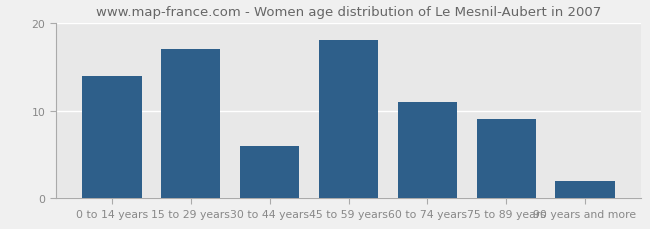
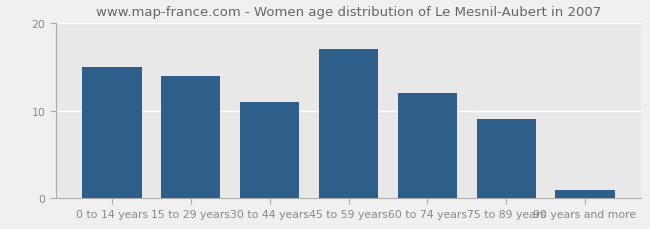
0 to 14 years: 14 -> 15
15 to 29 years: 17 -> 14
30 to 44 years: 6 -> 11
45 to 59 years: 18 -> 17
60 to 74 years: 11 -> 12
90 years and more: 2 -> 1
